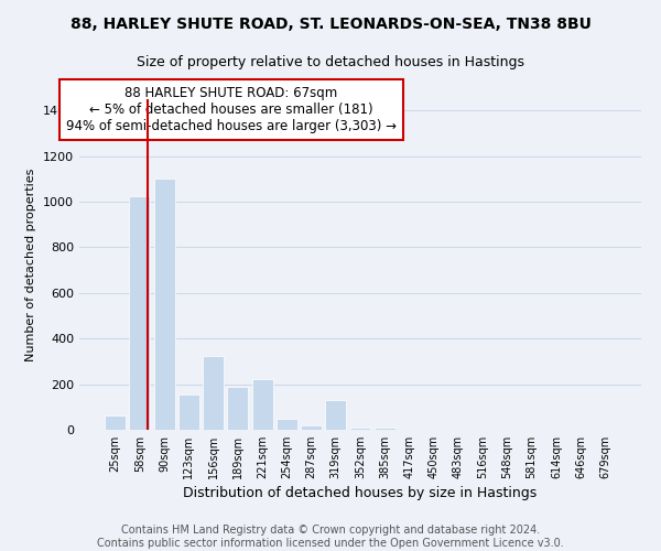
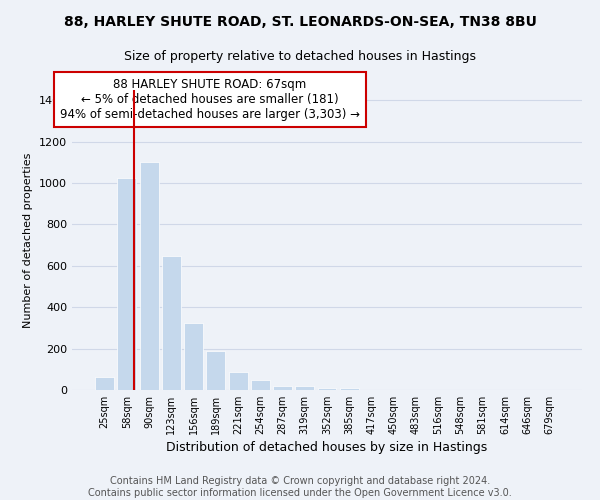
123sqm: 155 -> 650
221sqm: 220 -> 85
319sqm: 130 -> 20
